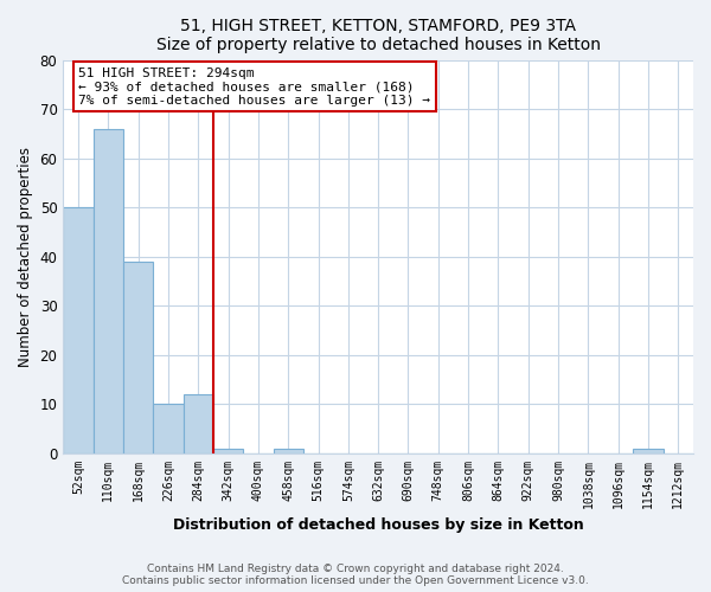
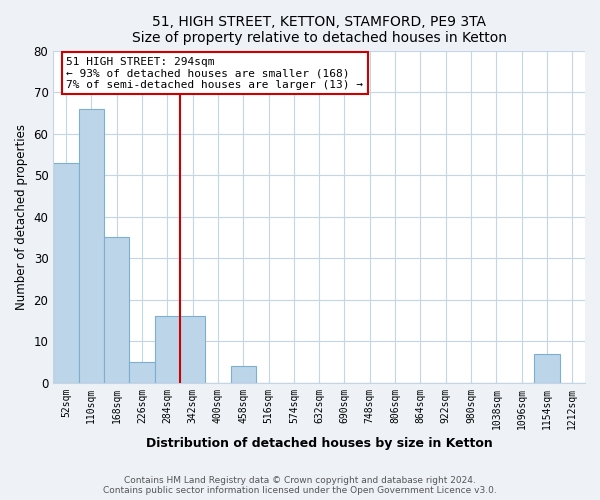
52sqm: 50 -> 53
168sqm: 39 -> 35
226sqm: 10 -> 5
284sqm: 12 -> 16
342sqm: 1 -> 16
458sqm: 1 -> 4
1154sqm: 1 -> 7
